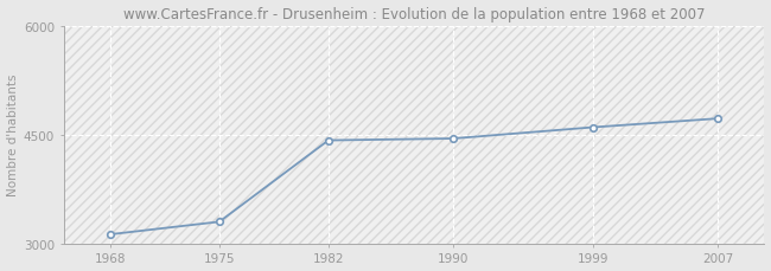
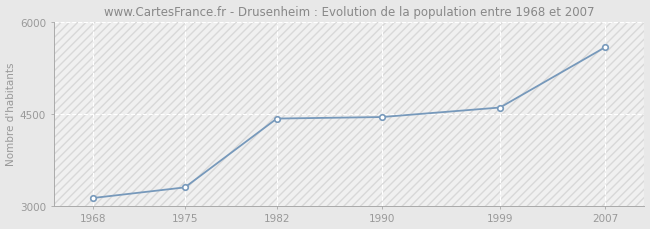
2007: 4720 -> 5580
